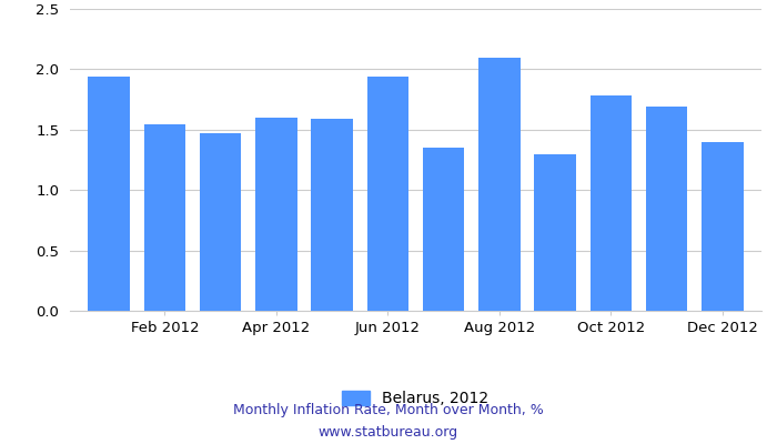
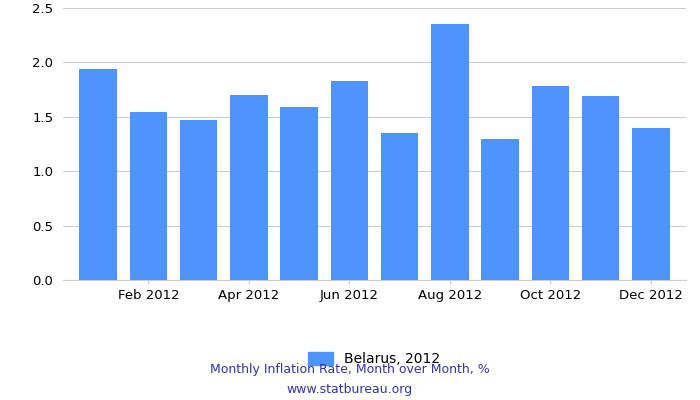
Apr 2012: 1.60 -> 1.70
Jun 2012: 1.94 -> 1.83
Aug 2012: 2.10 -> 2.35
